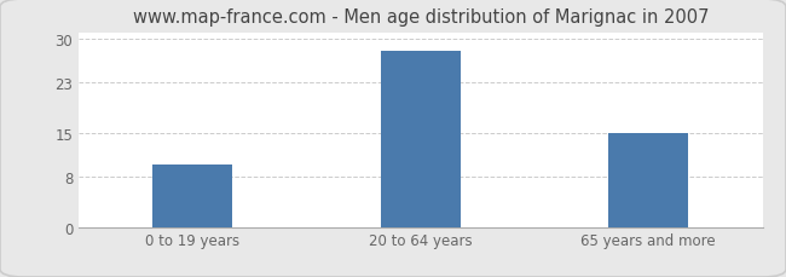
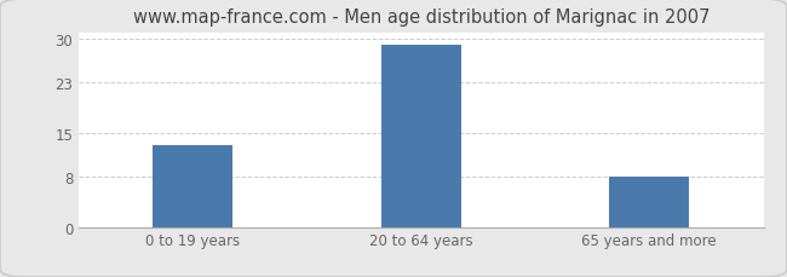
0 to 19 years: 10 -> 13
20 to 64 years: 28 -> 29
65 years and more: 15 -> 8
